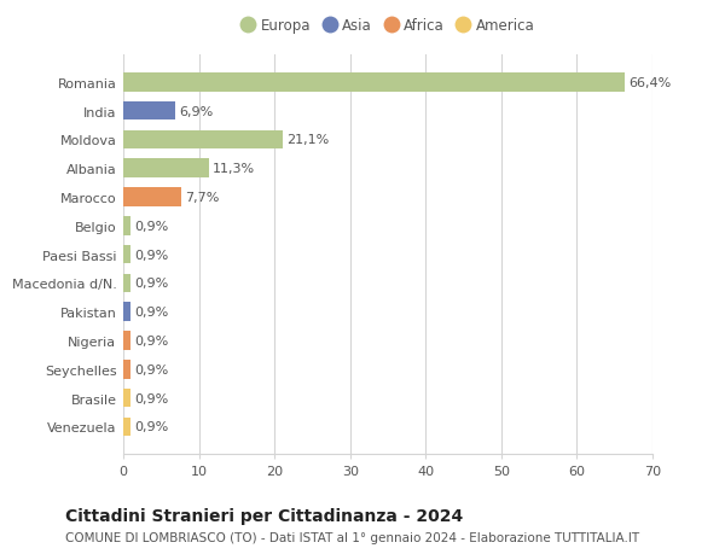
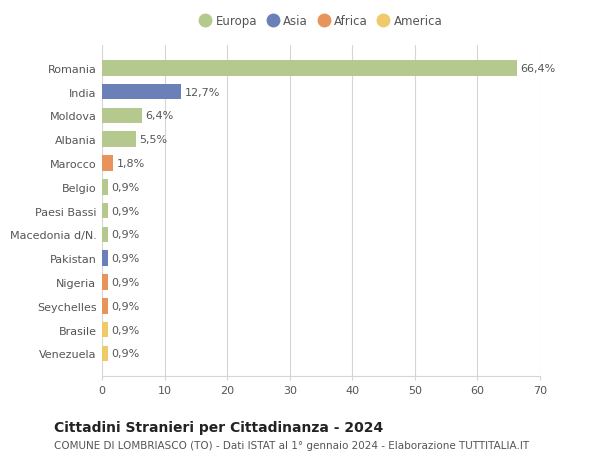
India: 6,9% -> 12,7%
Moldova: 21,1% -> 6,4%
Albania: 11,3% -> 5,5%
Marocco: 7,7% -> 1,8%
